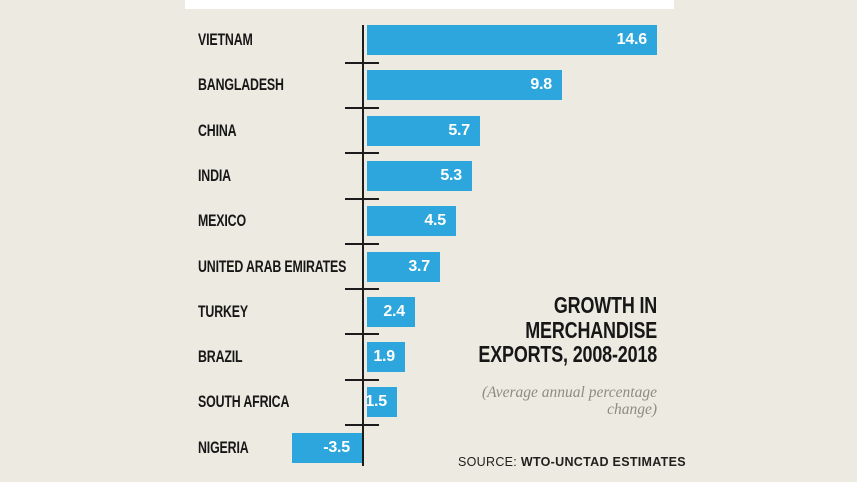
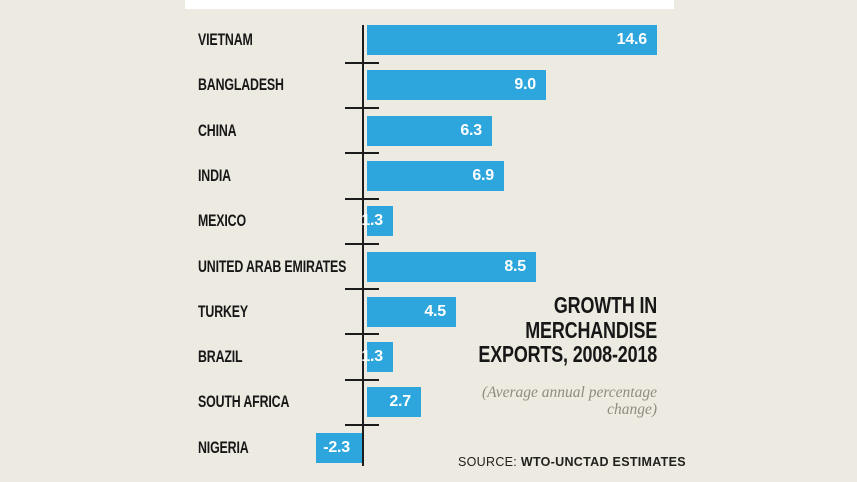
BANGLADESH: 9.8 -> 9.0
CHINA: 5.7 -> 6.3
INDIA: 5.3 -> 6.9
MEXICO: 4.5 -> 1.3
UNITED ARAB EMIRATES: 3.7 -> 8.5
TURKEY: 2.4 -> 4.5
BRAZIL: 1.9 -> 1.3
SOUTH AFRICA: 1.5 -> 2.7
NIGERIA: -3.5 -> -2.3
